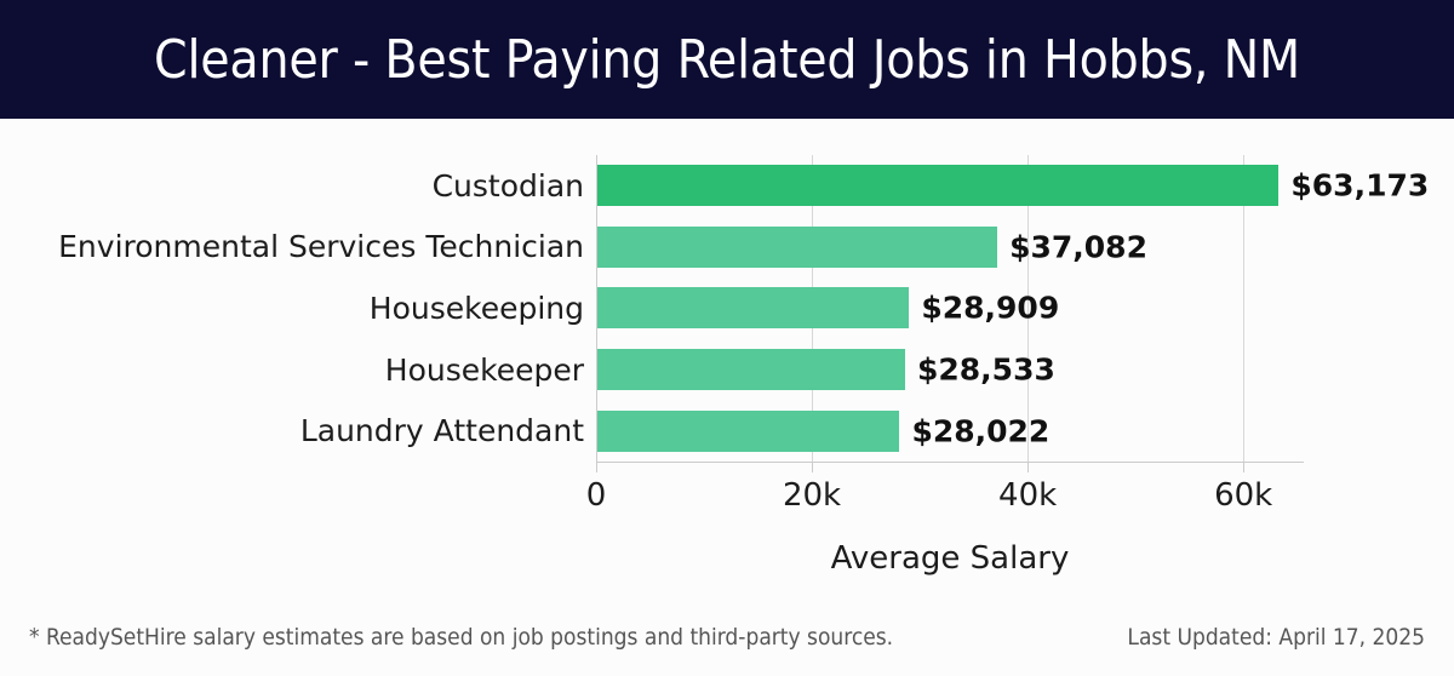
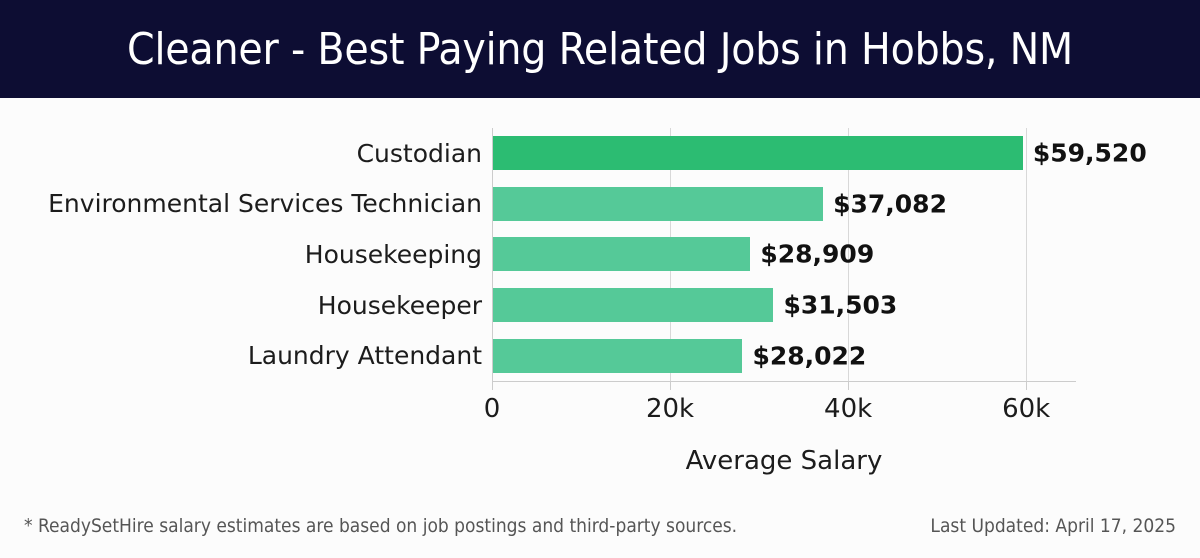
Custodian: $63,173 -> $59,520
Housekeeper: $28,533 -> $31,503
